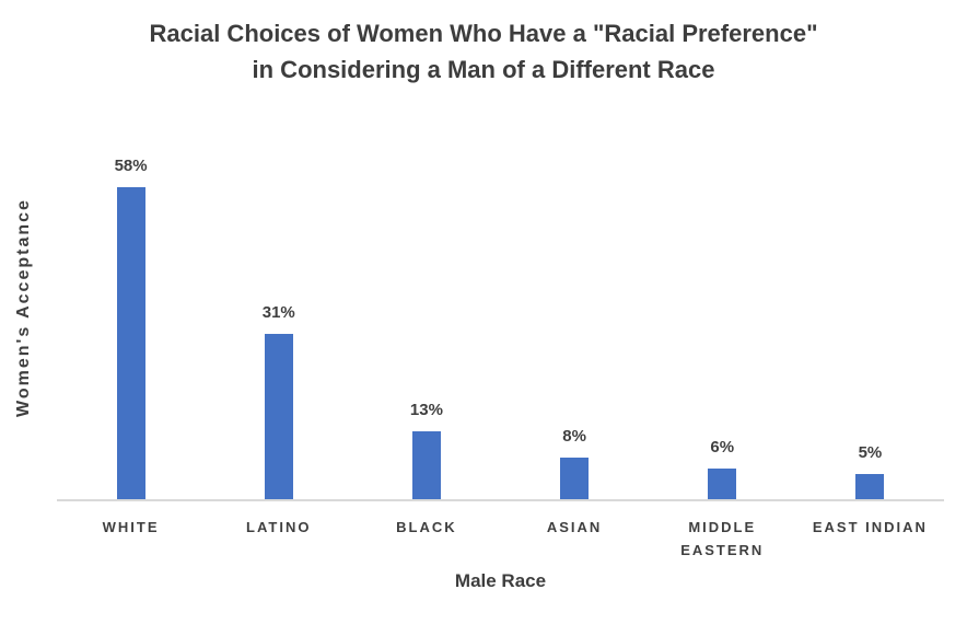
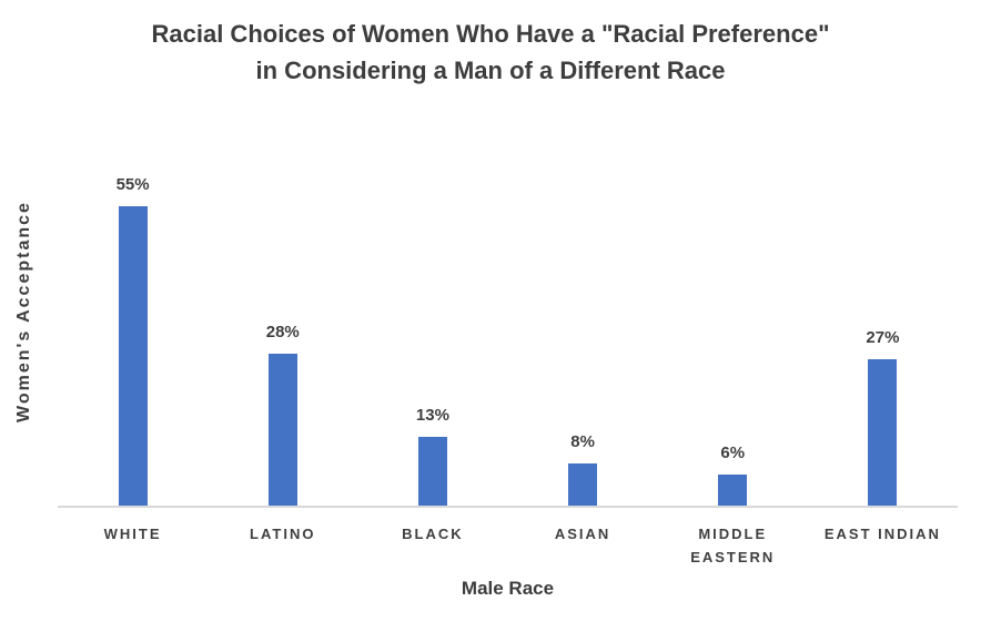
WHITE: 58% -> 55%
LATINO: 31% -> 28%
EAST INDIAN: 5% -> 27%
